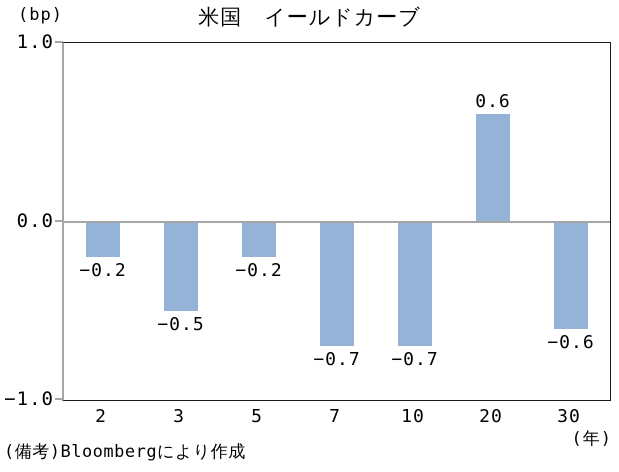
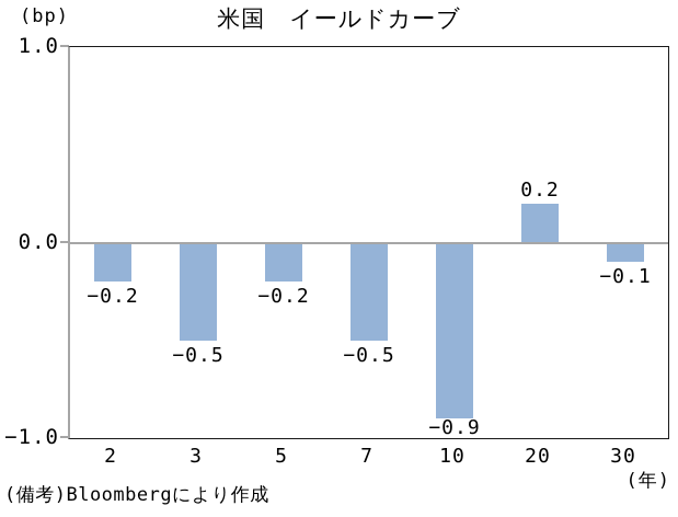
7: −0.7 -> −0.5
10: −0.7 -> −0.9
20: 0.6 -> 0.2
30: −0.6 -> −0.1
